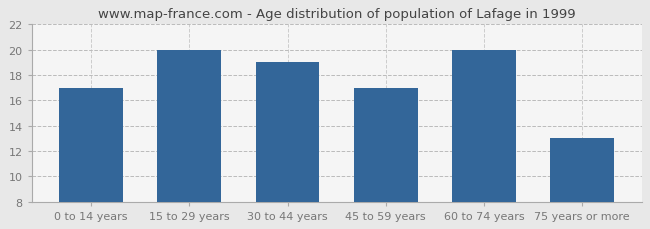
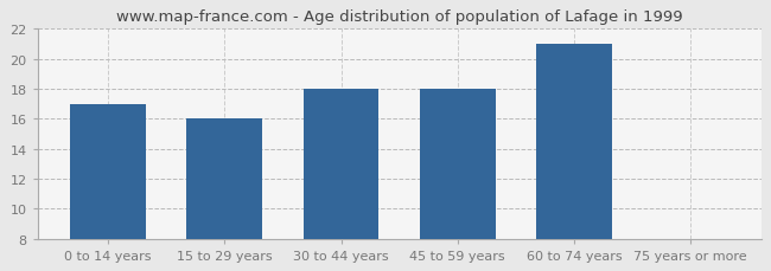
15 to 29 years: 20 -> 16
30 to 44 years: 19 -> 18
45 to 59 years: 17 -> 18
60 to 74 years: 20 -> 21
75 years or more: 13 -> 8
